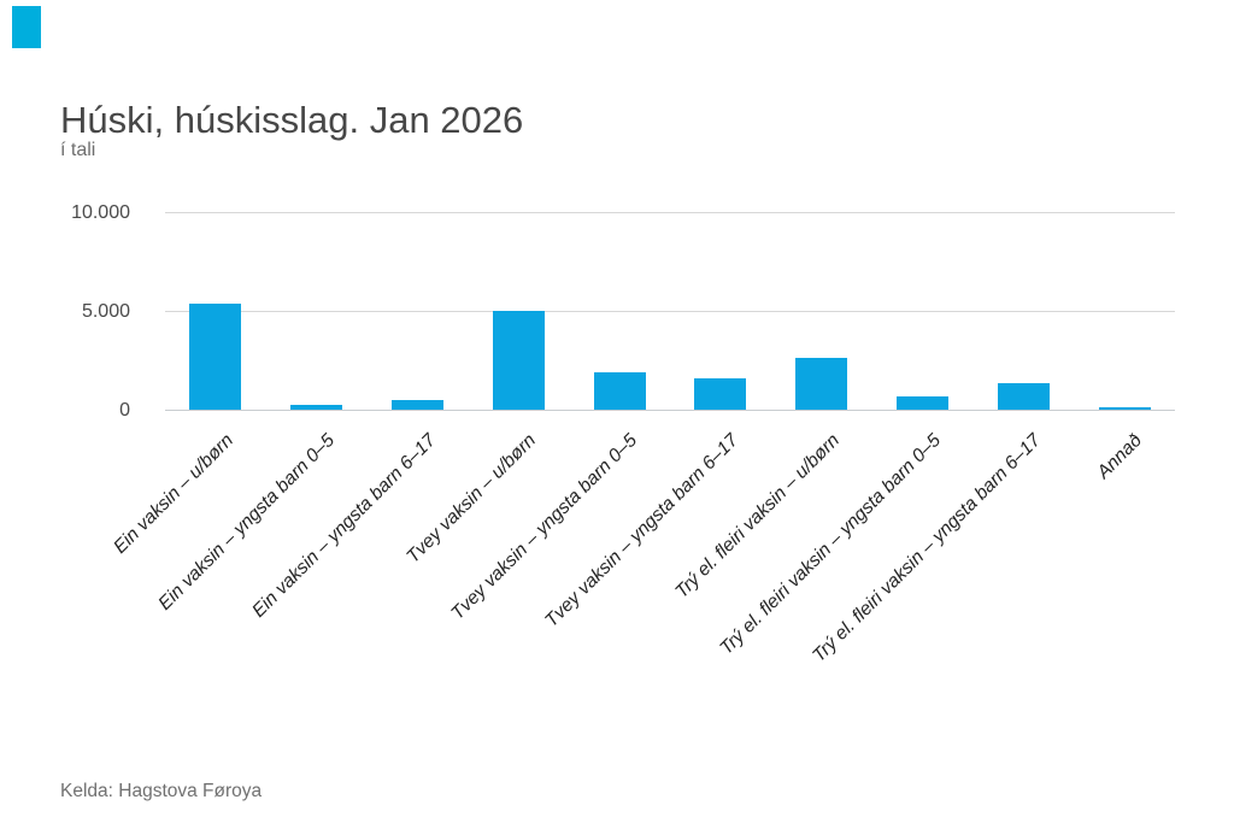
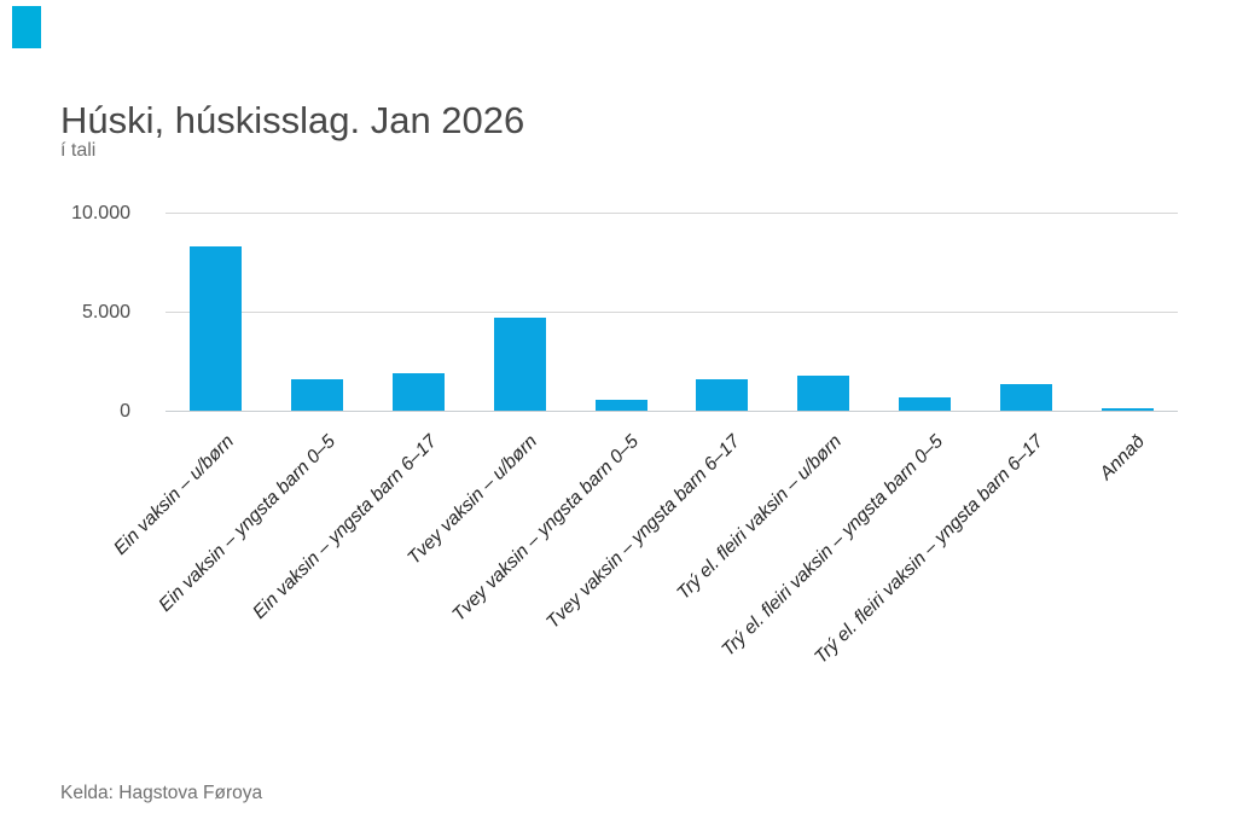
Ein vaksin – u/børn: 5400 -> 8300
Ein vaksin – yngsta barn 0–5: 300 -> 1600
Ein vaksin – yngsta barn 6–17: 500 -> 1900
Tvey vaksin – u/børn: 5000 -> 4700
Tvey vaksin – yngsta barn 0–5: 2000 -> 600
Trý el. fleiri vaksin – u/børn: 2600 -> 1800
